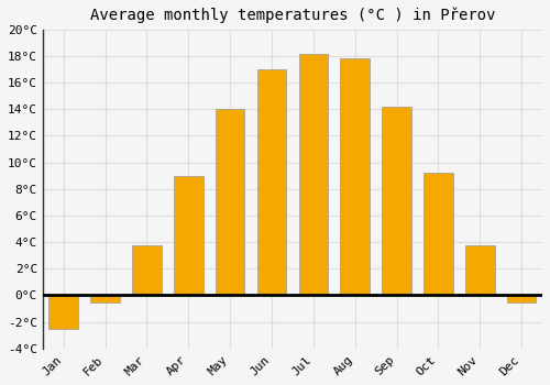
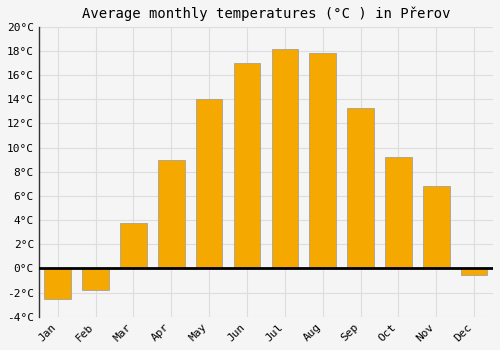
Feb: -0.5°C -> -1.8°C
Sep: 14.2°C -> 13.3°C
Nov: 3.8°C -> 6.8°C
